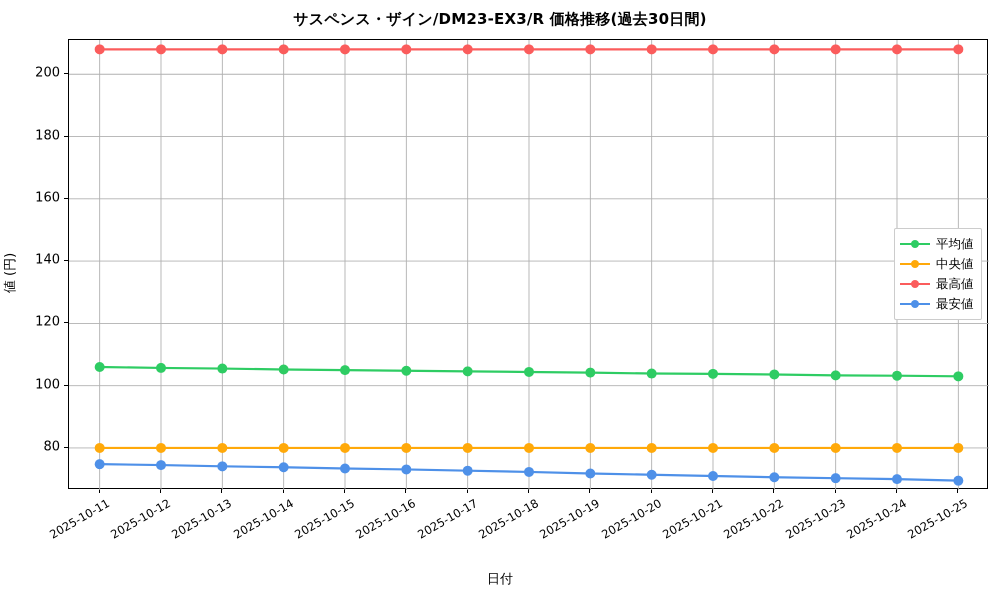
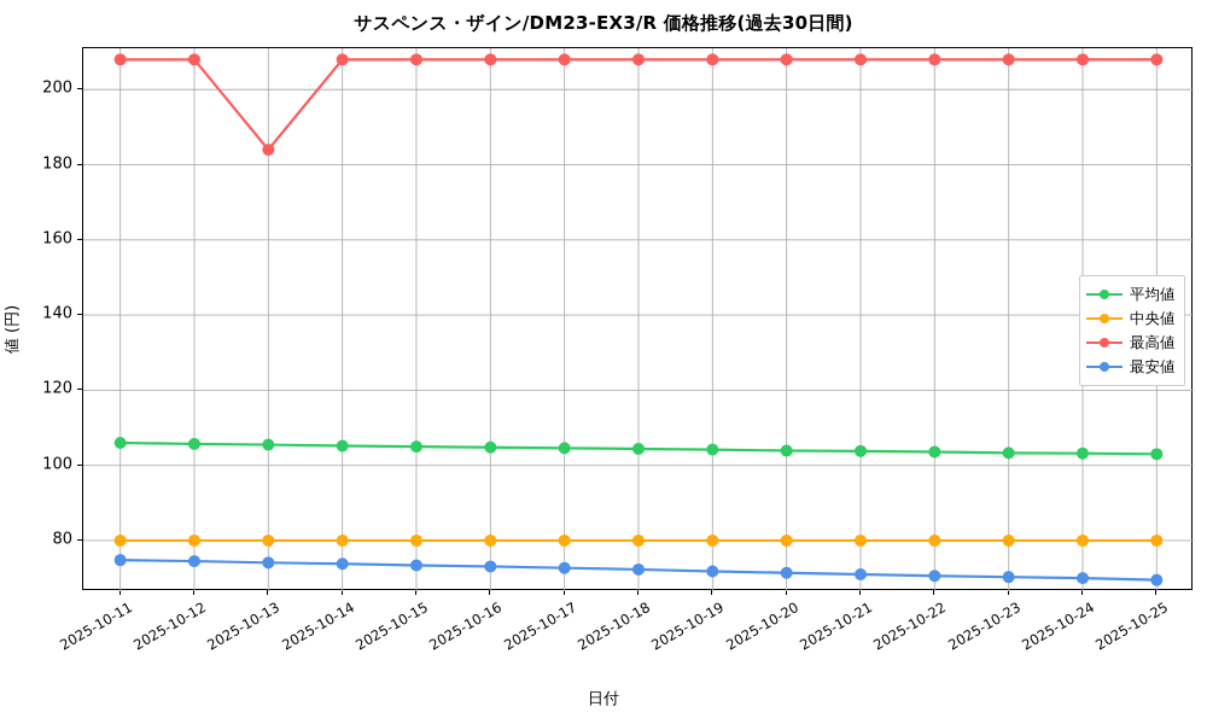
最高値/2025-10-13: 208 -> 184
